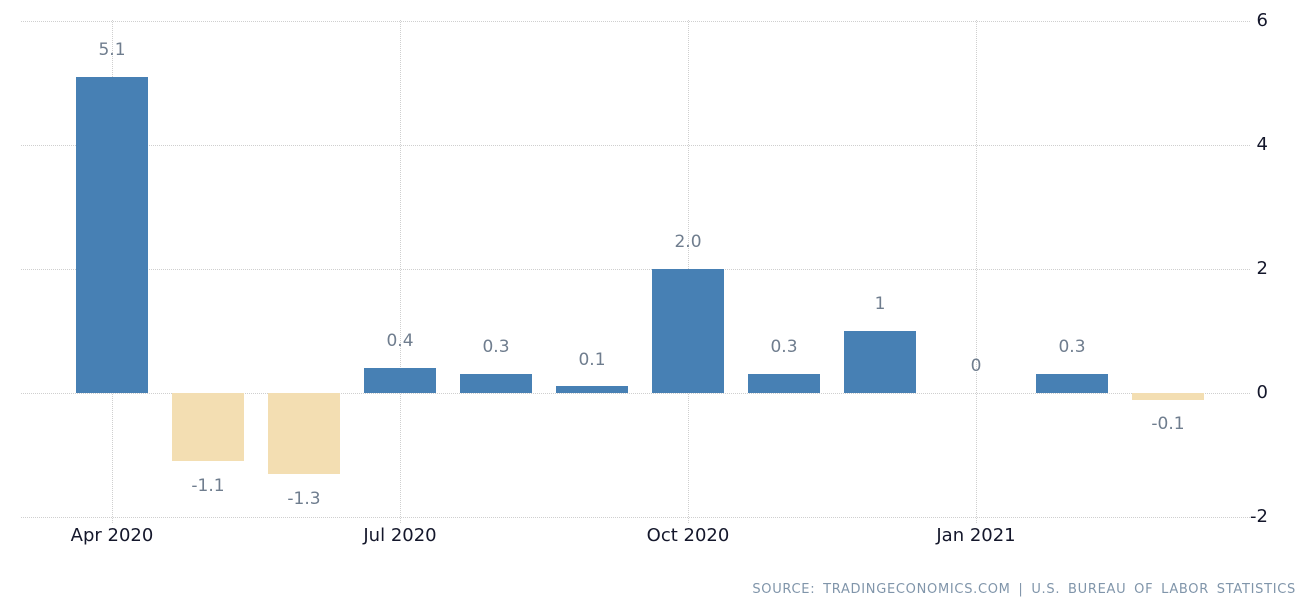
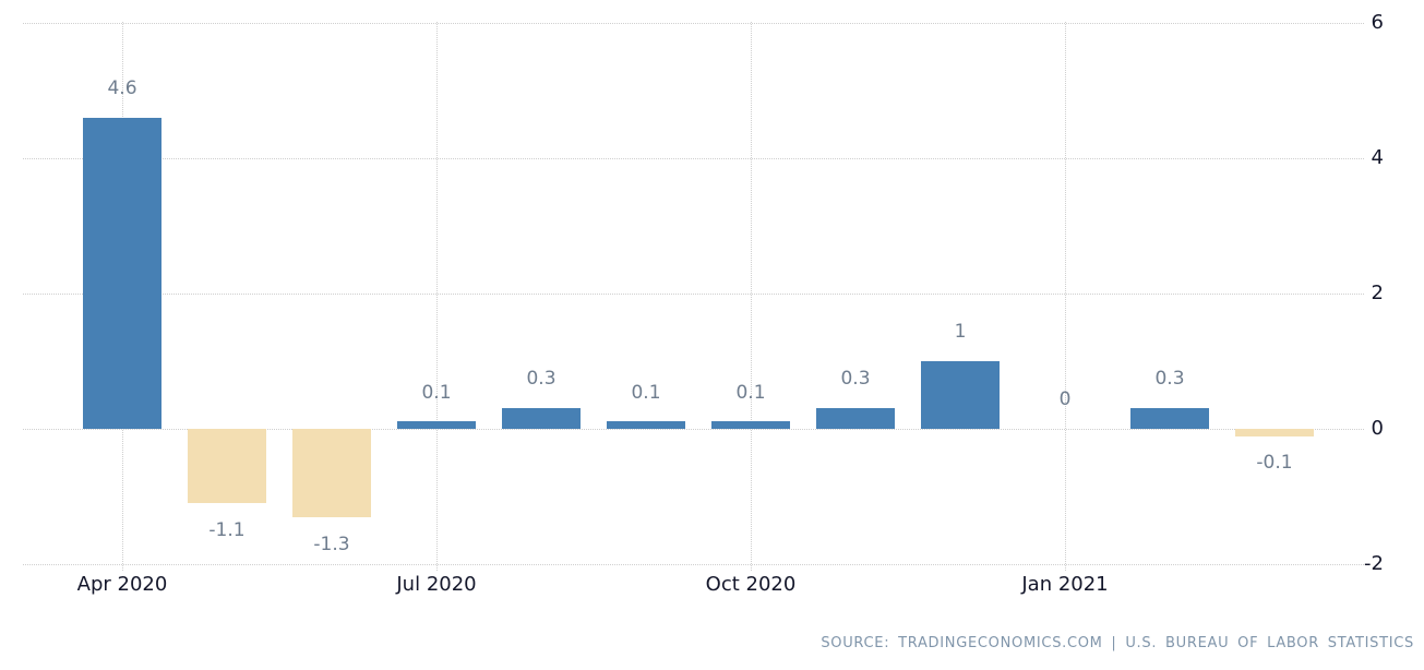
Apr 2020: 5.1 -> 4.6
Jul 2020: 0.4 -> 0.1
Oct 2020: 2.0 -> 0.1
